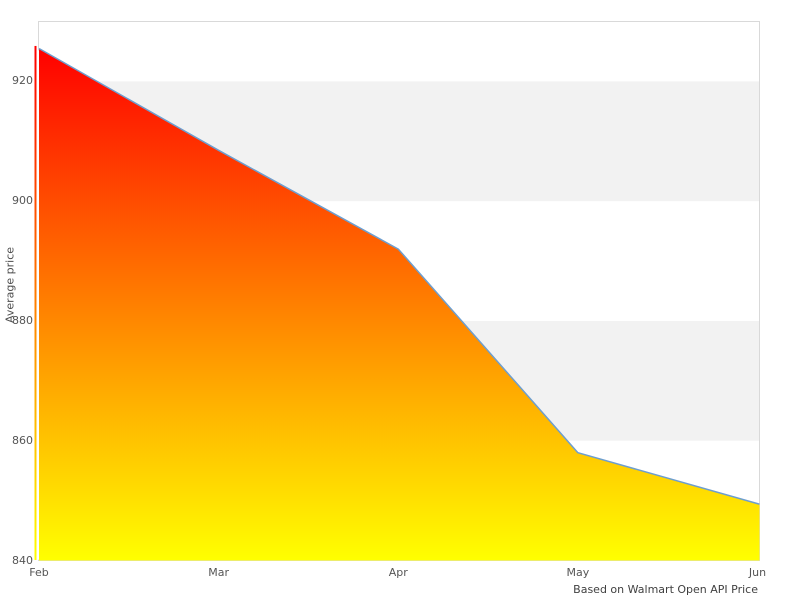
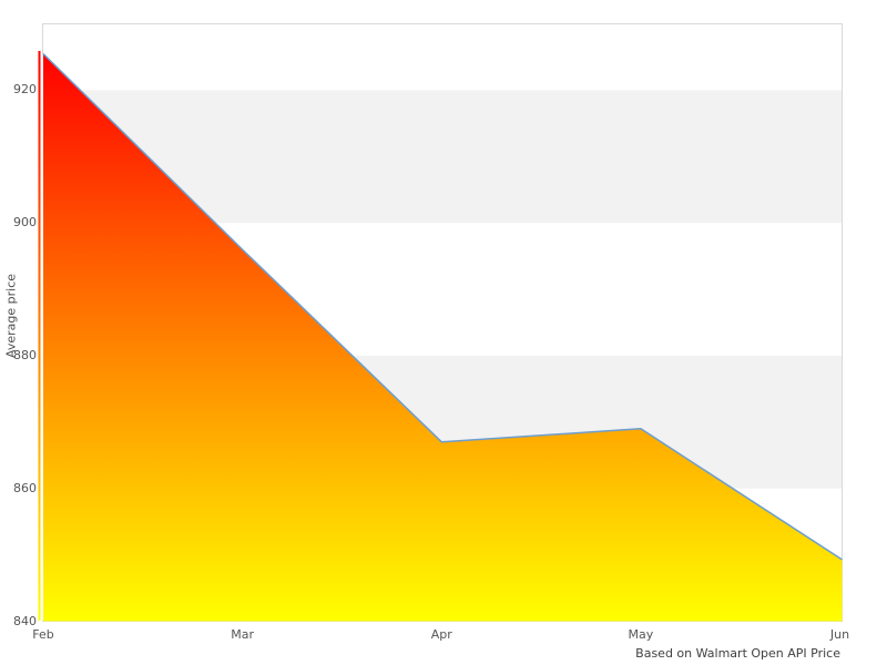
Mar: 908 -> 896
Apr: 892 -> 867
May: 858 -> 869
